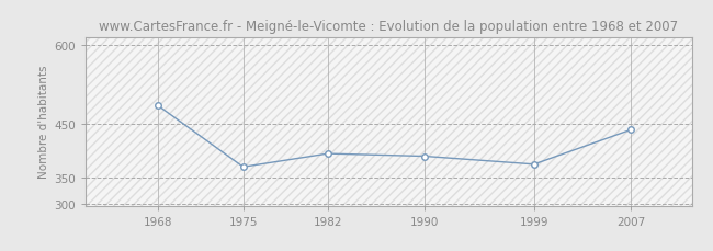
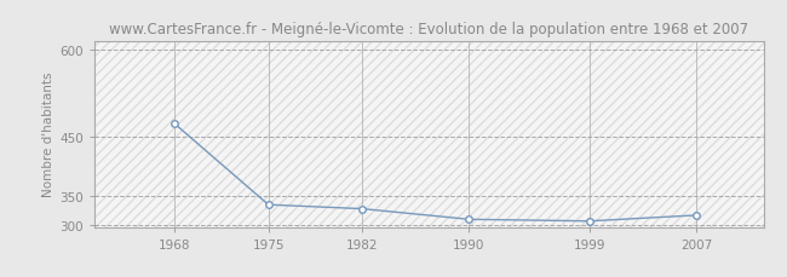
1968: 485 -> 473
1975: 370 -> 335
1982: 395 -> 328
1990: 390 -> 310
1999: 375 -> 307
2007: 440 -> 317
